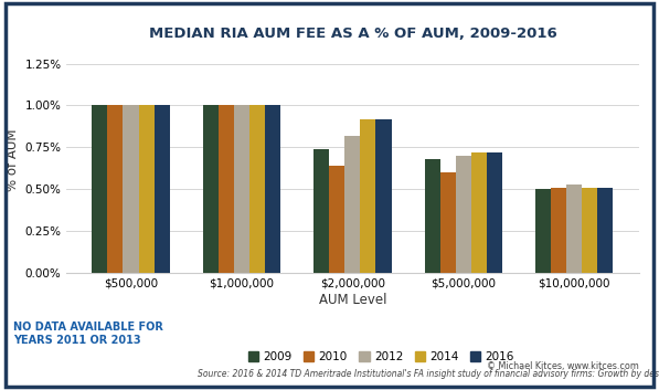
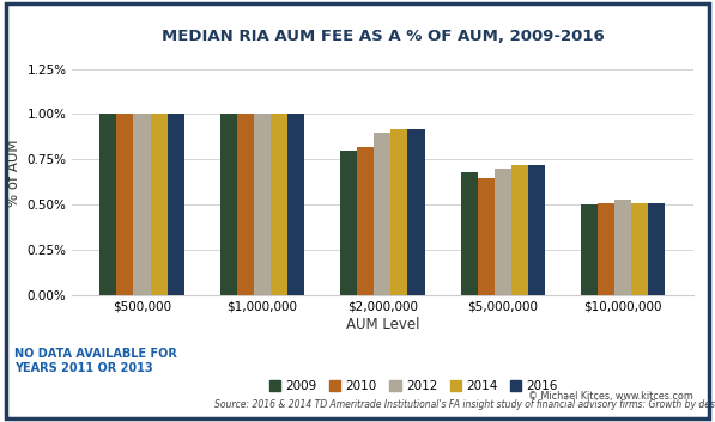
2009/$2,000,000: 0.74% -> 0.80%
2010/$2,000,000: 0.64% -> 0.82%
2012/$2,000,000: 0.82% -> 0.90%
2010/$5,000,000: 0.60% -> 0.65%
